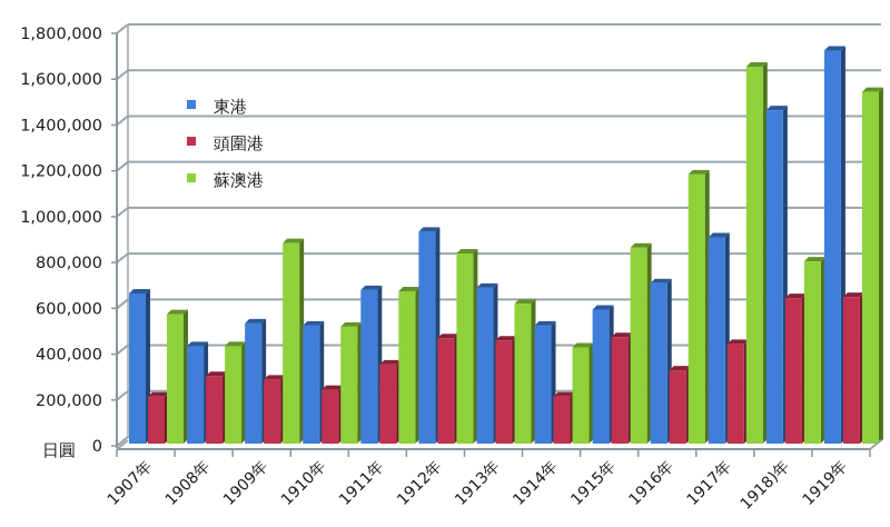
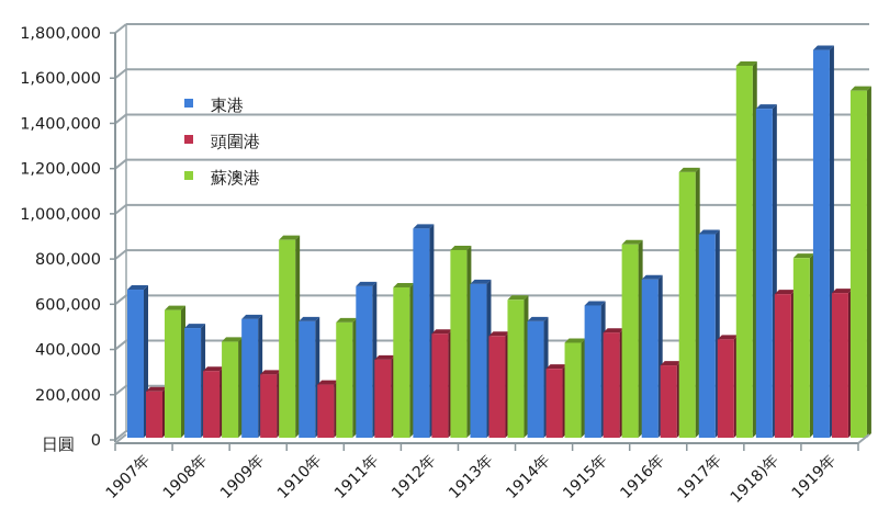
東港/1908年: 420000 -> 480000
頭圍港/1914年: 200000 -> 300000
